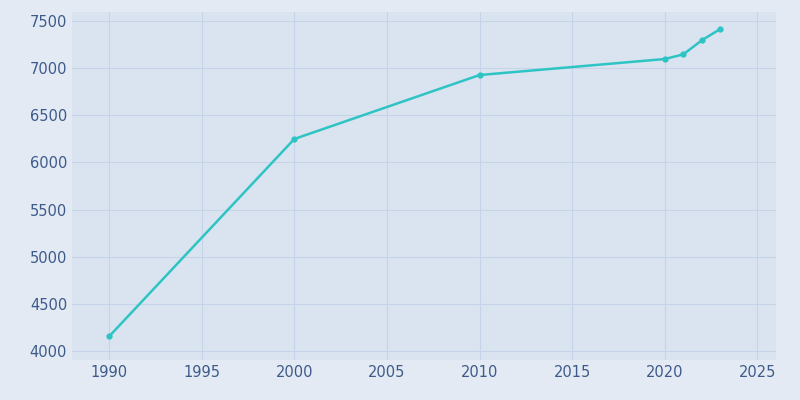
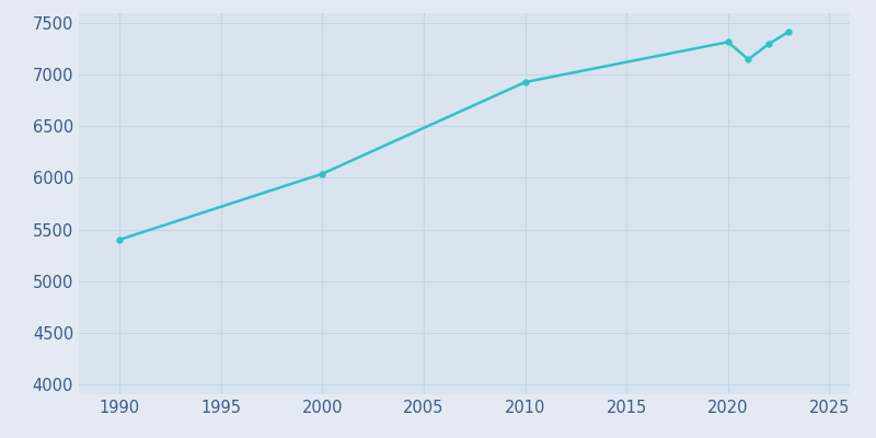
1990: 4150 -> 5400
2000: 6250 -> 6040
2020: 7100 -> 7320
